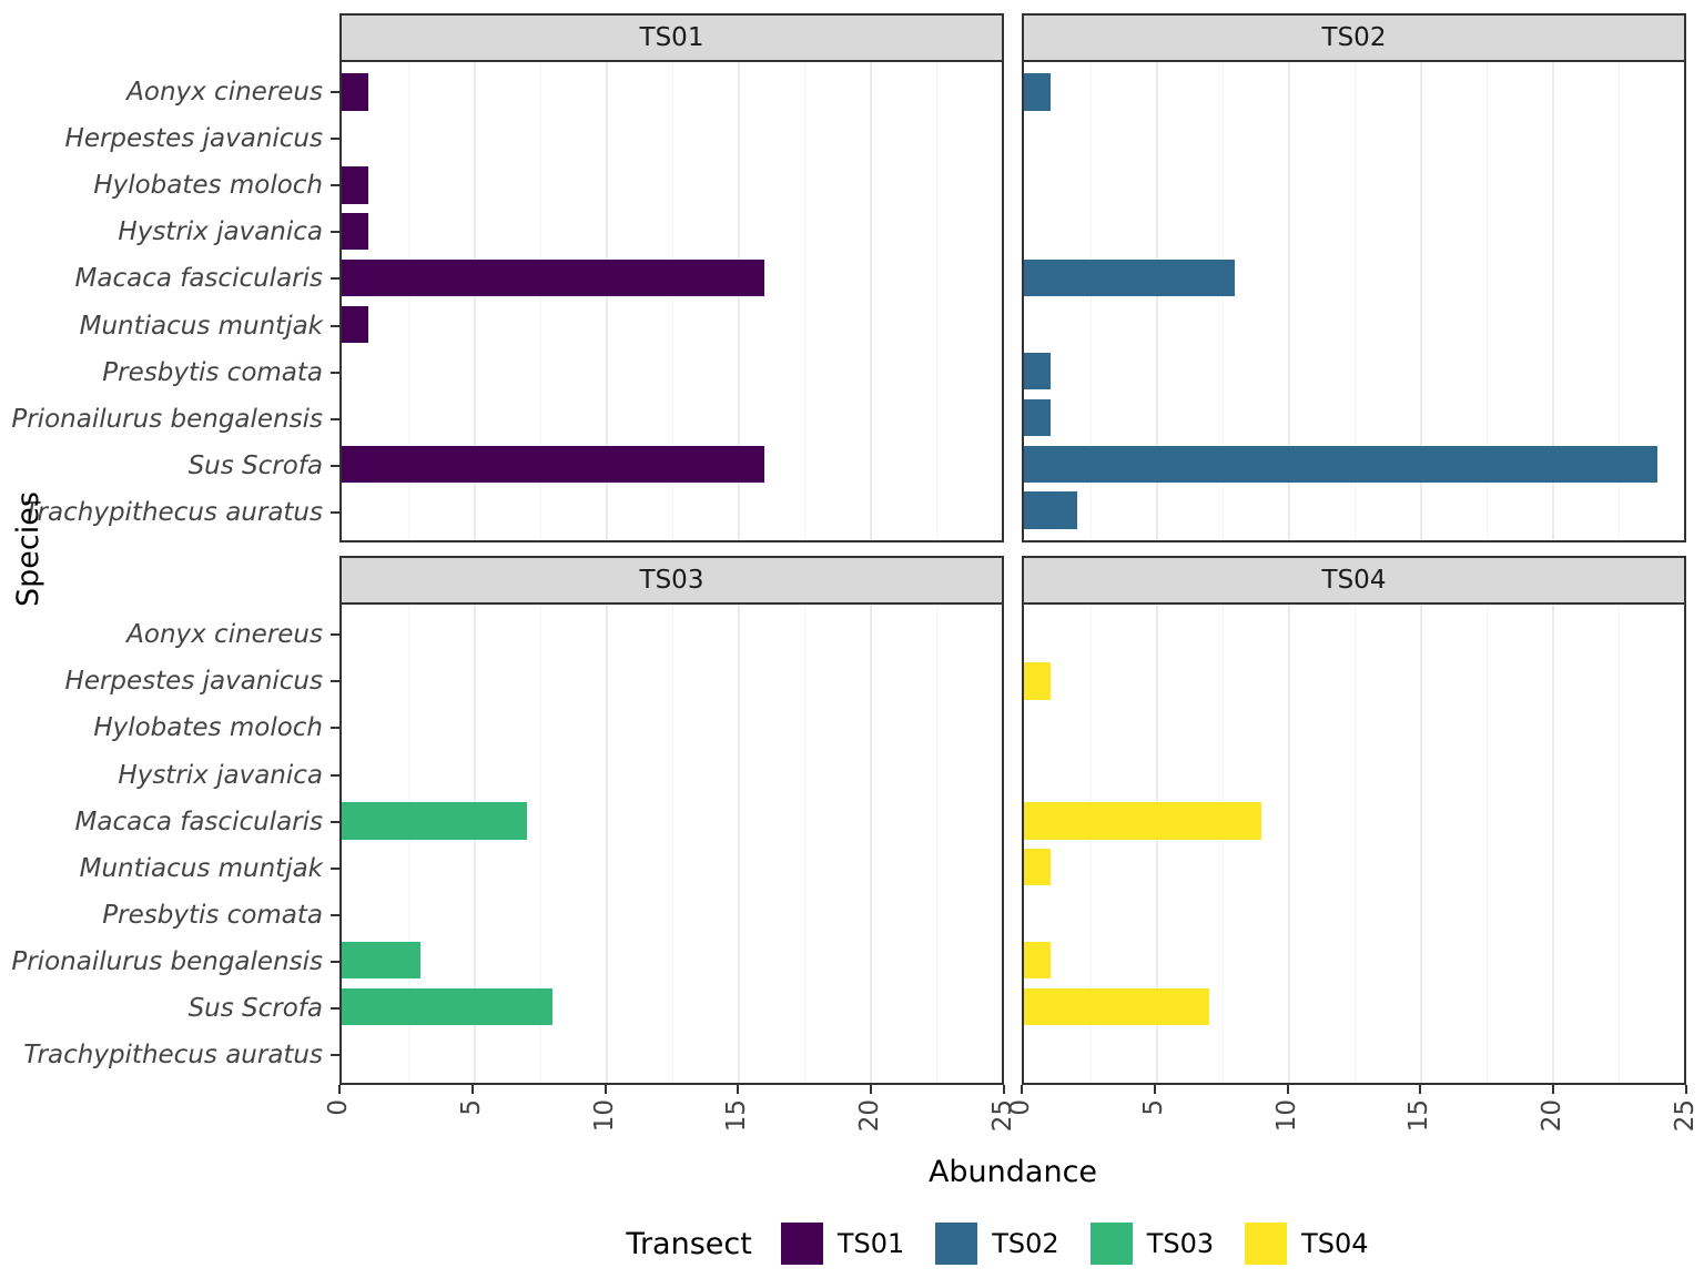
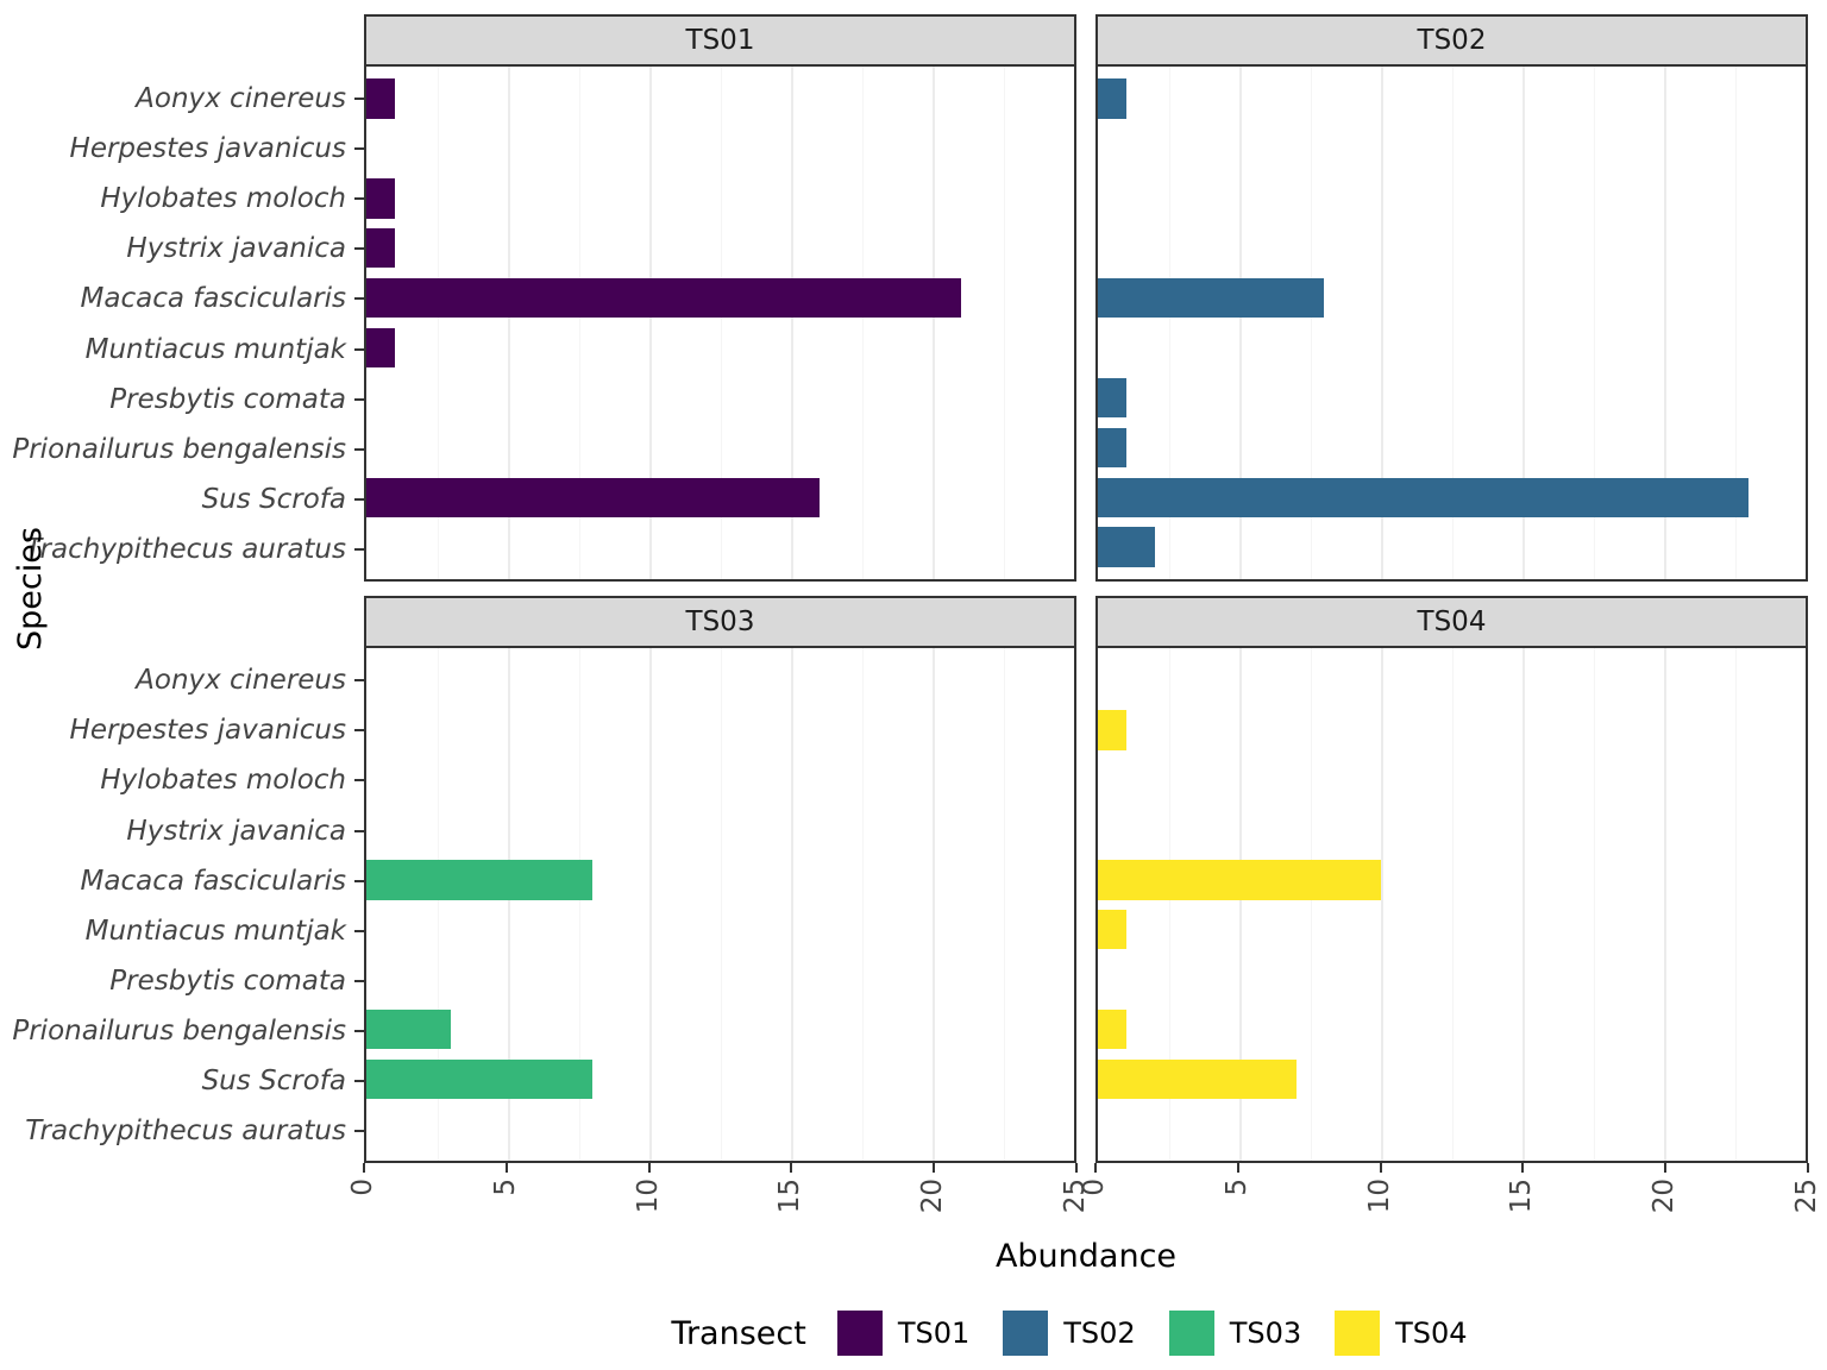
TS01/Macaca fascicularis: 16 -> 21
TS03/Macaca fascicularis: 7 -> 8
TS04/Macaca fascicularis: 9 -> 10
TS02/Sus Scrofa: 24 -> 23
